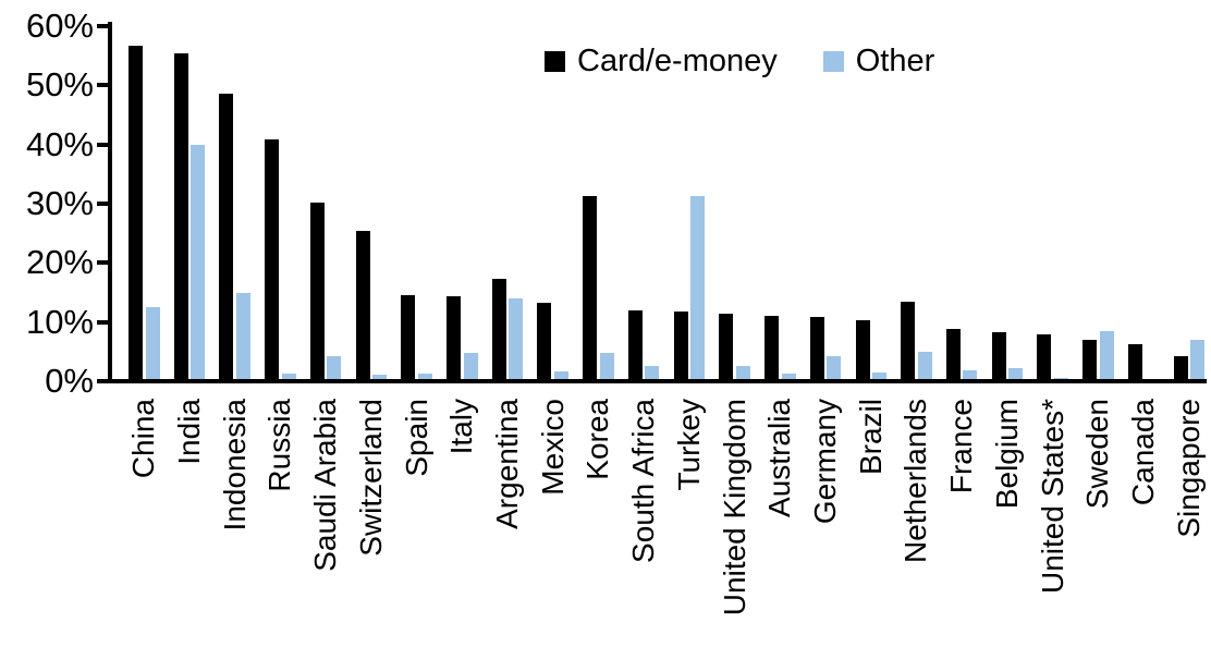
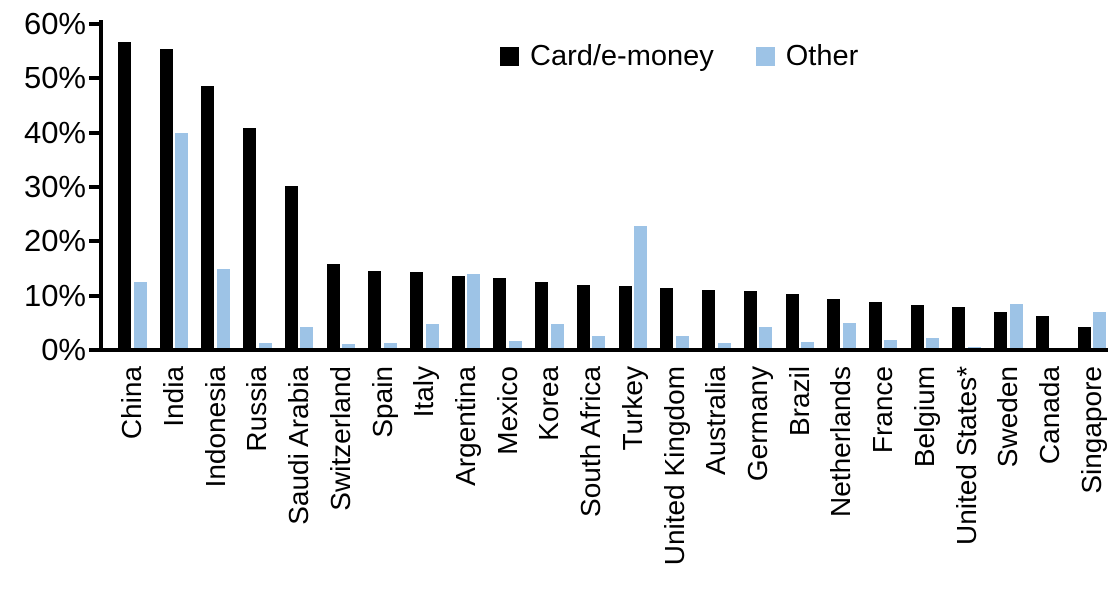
Card/e-money/Switzerland: 25% -> 16%
Card/e-money/Argentina: 17% -> 13%
Card/e-money/Korea: 31% -> 12%
Other/Turkey: 31% -> 22%
Card/e-money/Netherlands: 13% -> 9%
